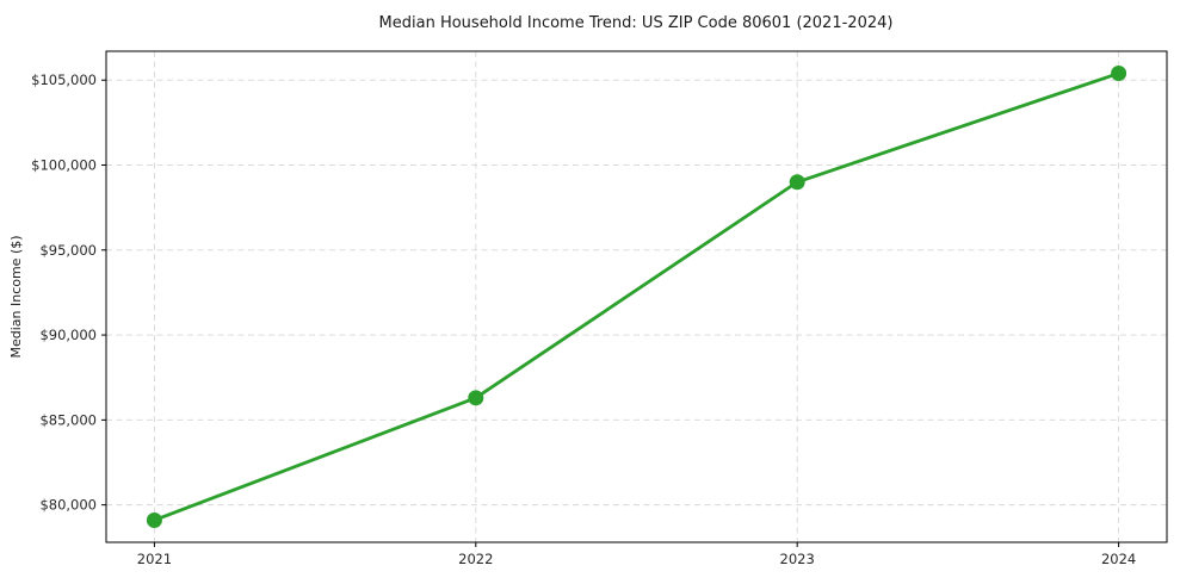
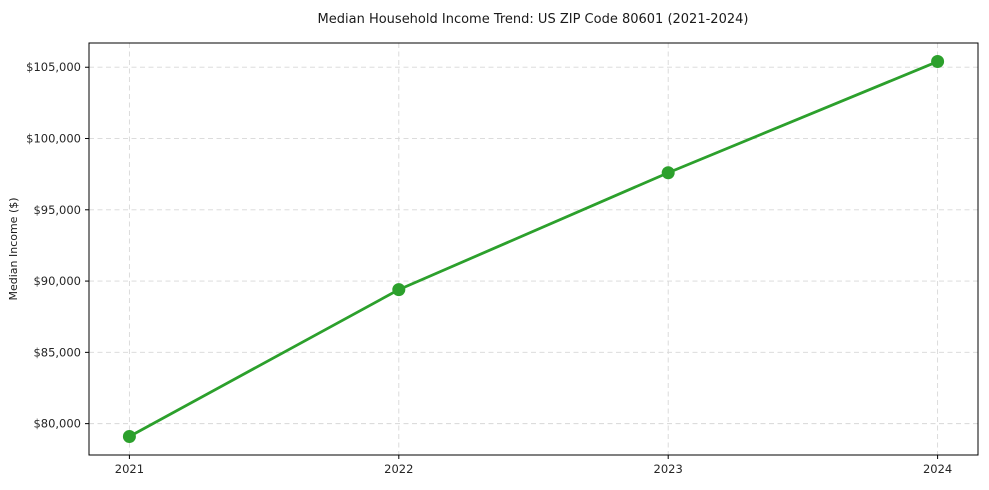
2022: $86300 -> $89400
2023: $99000 -> $97600
